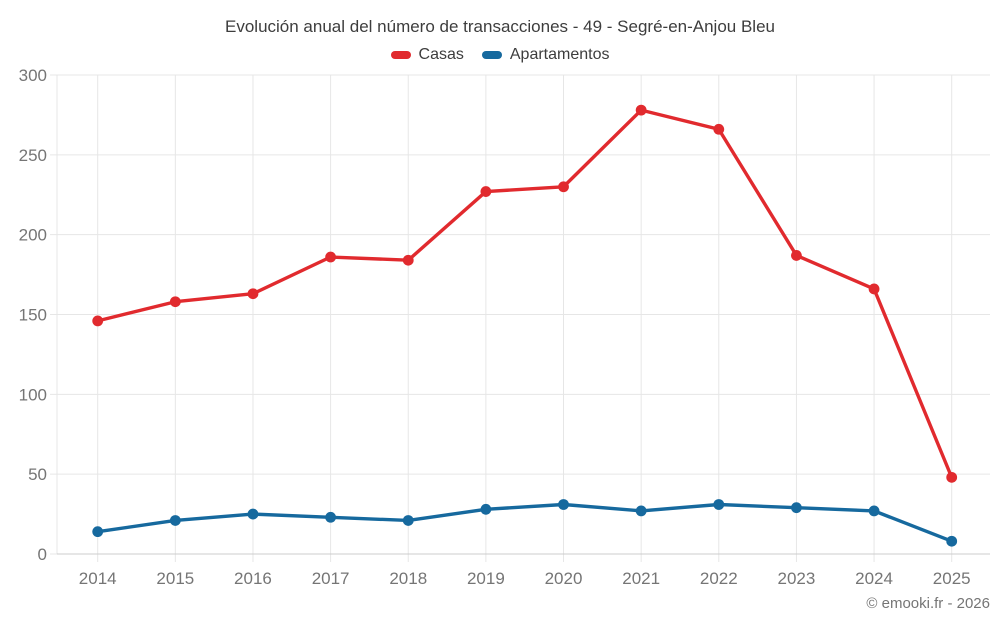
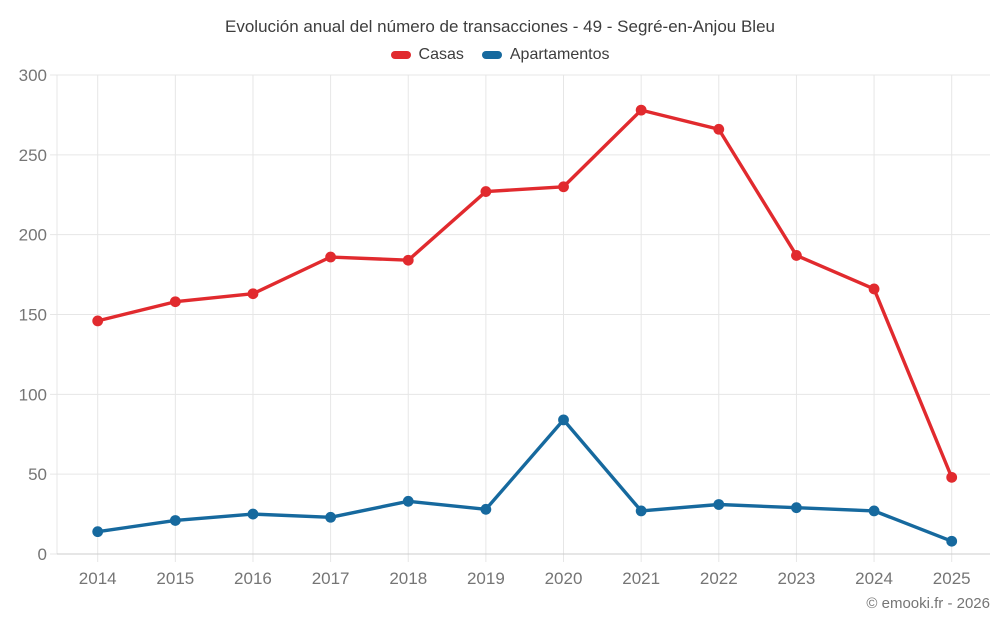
Apartamentos/2018: 21 -> 33
Apartamentos/2020: 31 -> 84
